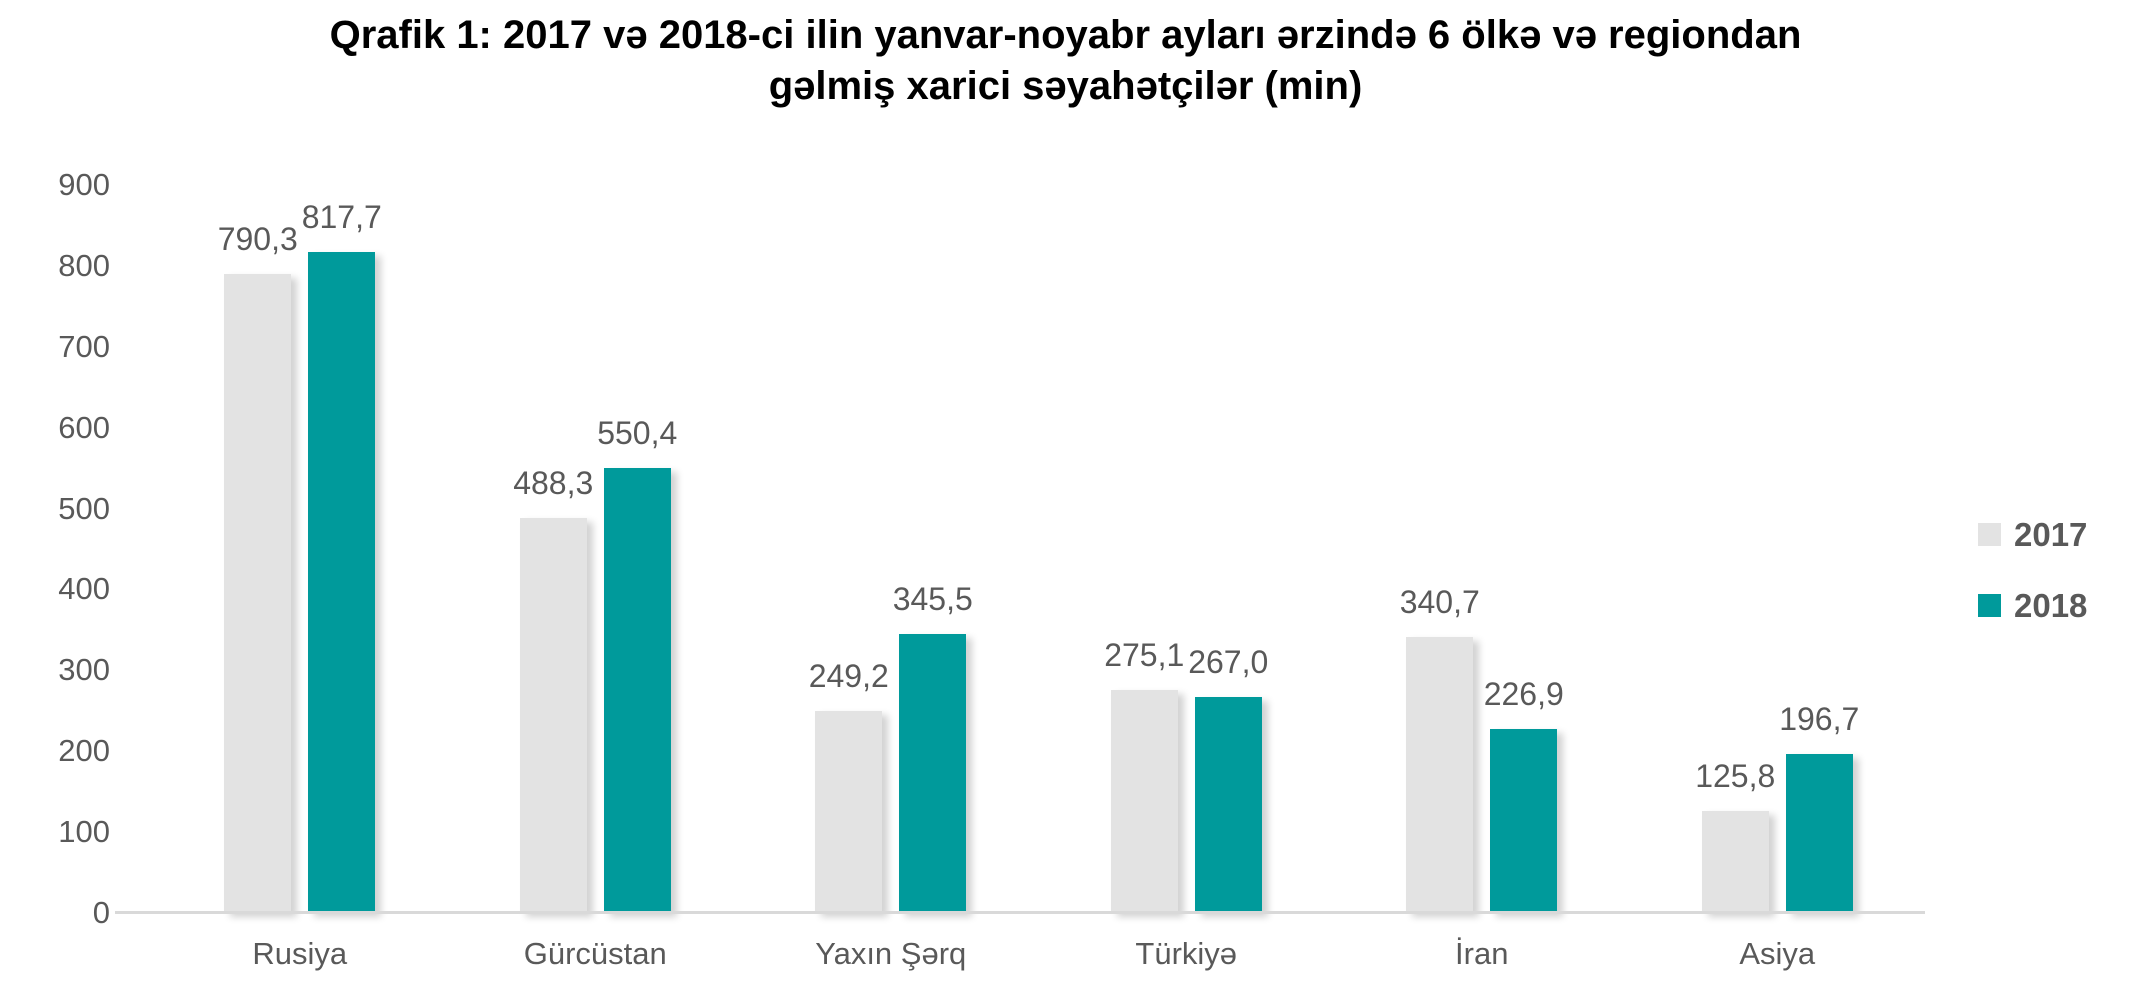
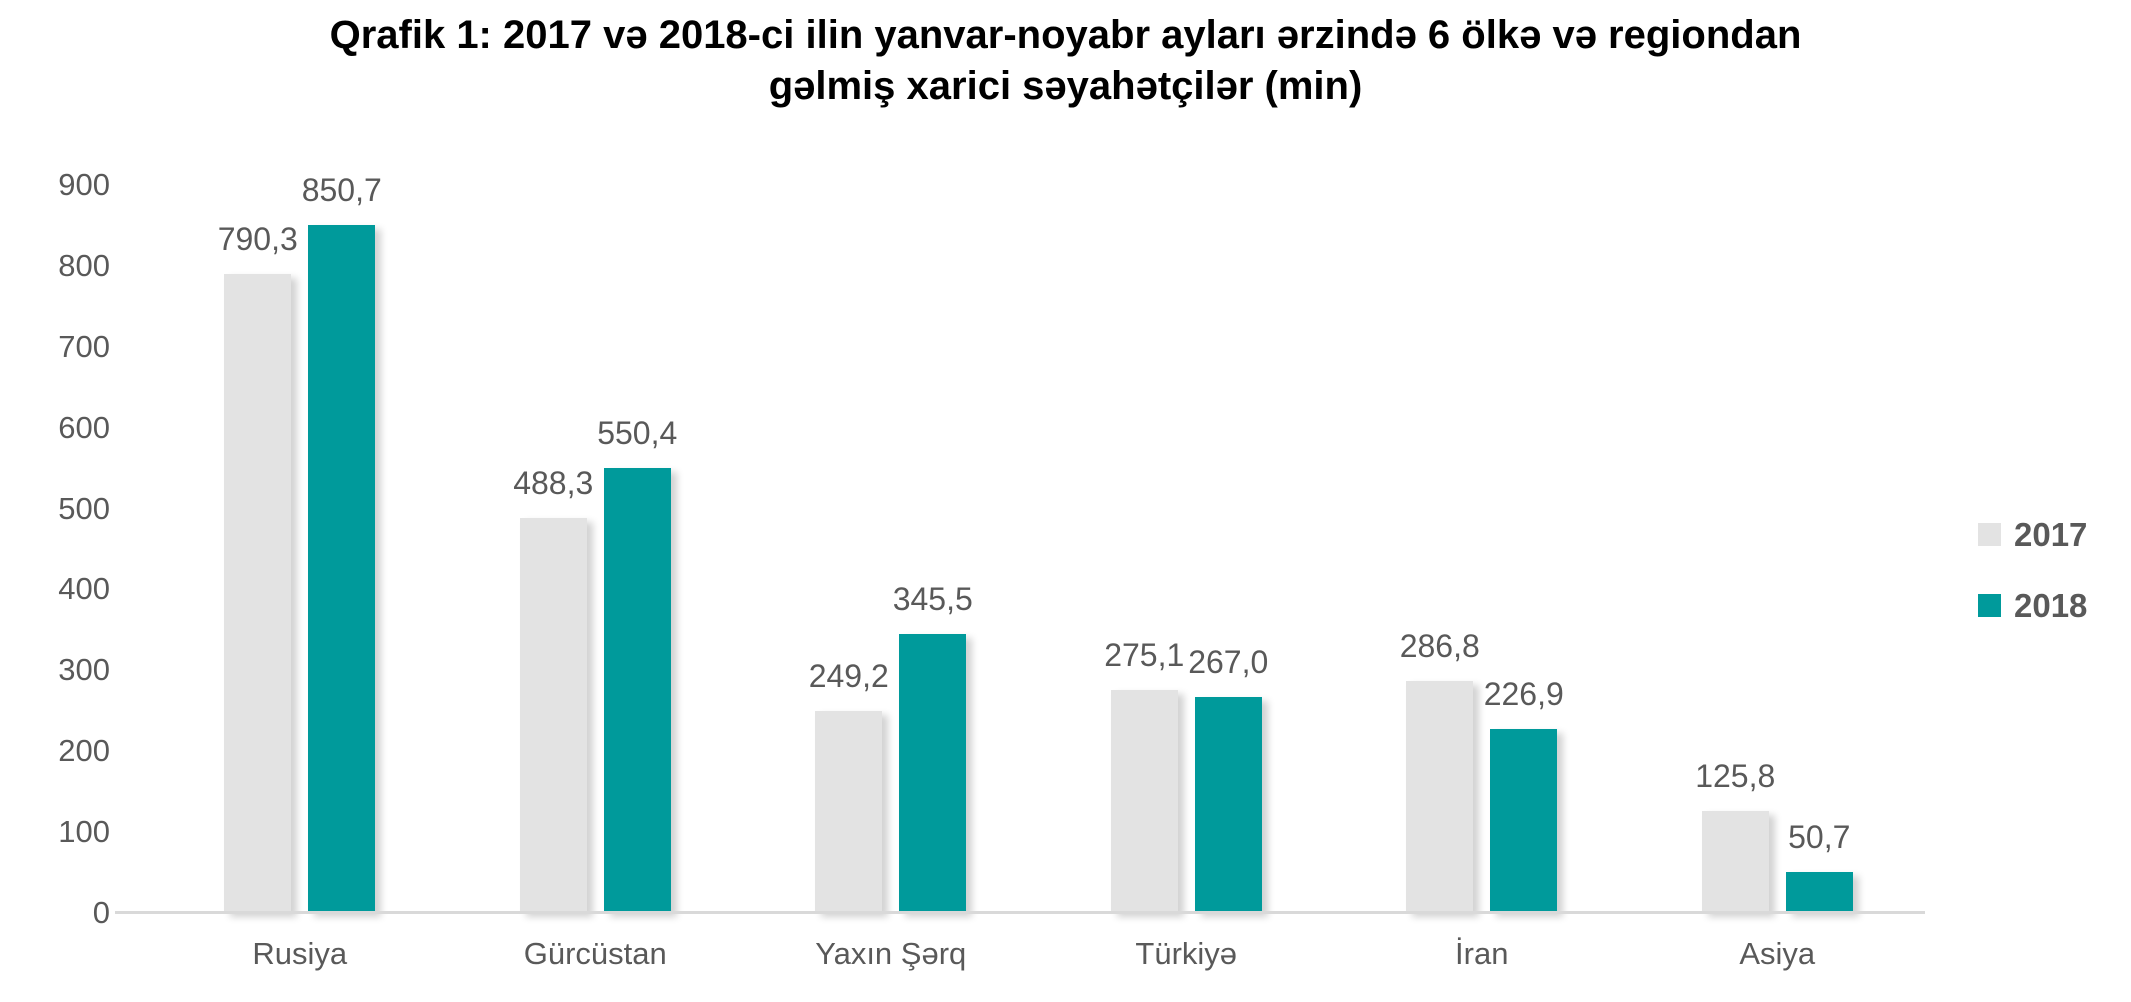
2018/Rusiya: 817,7 -> 850,7
2017/İran: 340,7 -> 286,8
2018/Asiya: 196,7 -> 50,7
